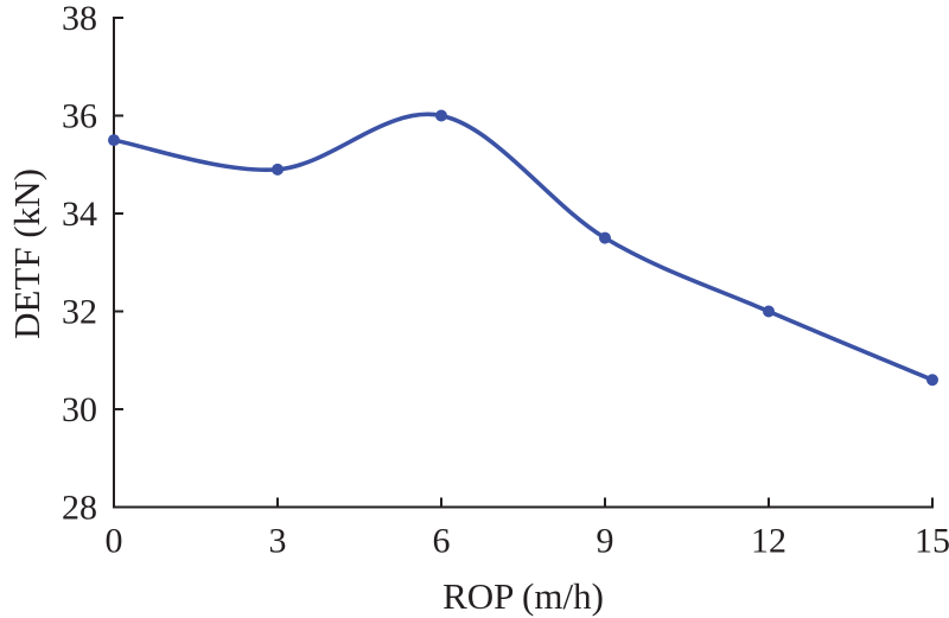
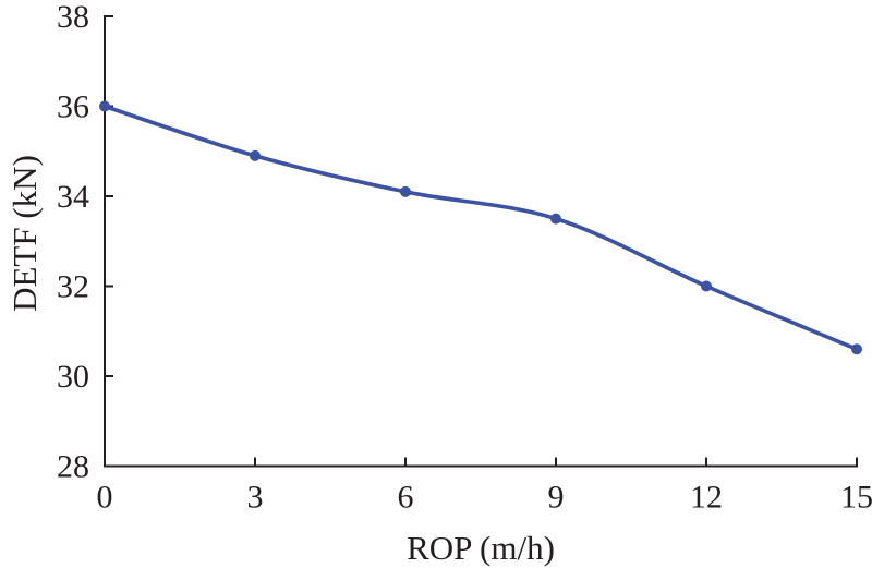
0: 35.5 -> 36.0
6: 36.0 -> 34.1
